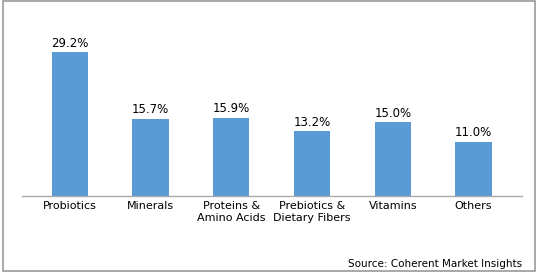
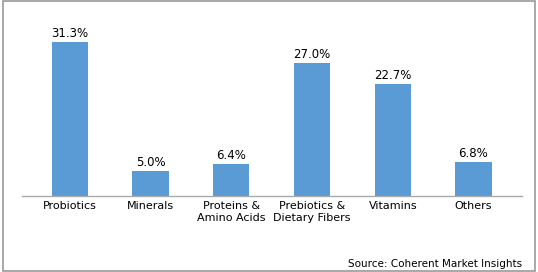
Probiotics: 29.2% -> 31.3%
Minerals: 15.7% -> 5.0%
Proteins & Amino Acids: 15.9% -> 6.4%
Prebiotics & Dietary Fibers: 13.2% -> 27.0%
Vitamins: 15.0% -> 22.7%
Others: 11.0% -> 6.8%
